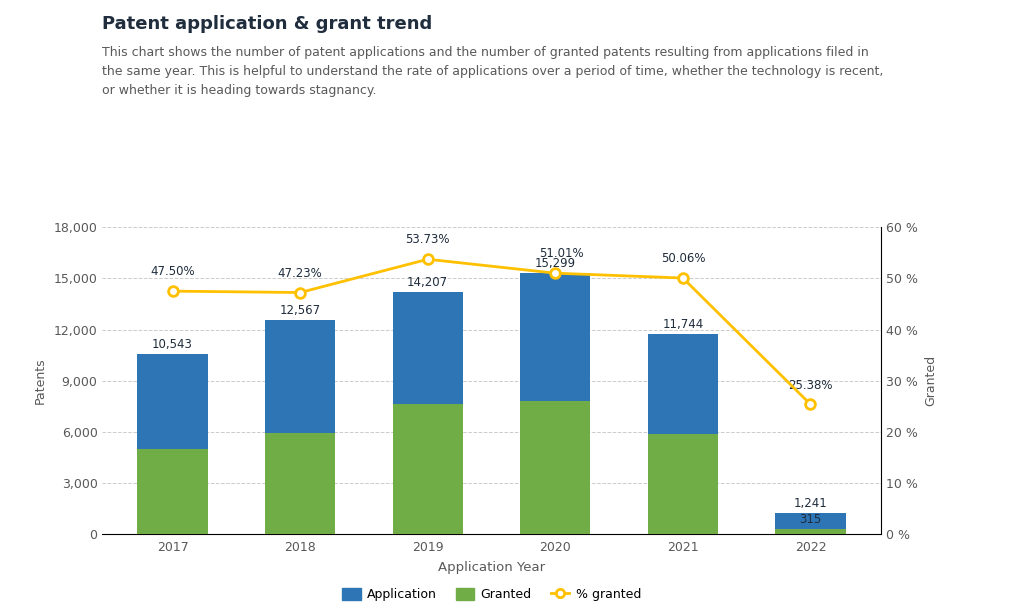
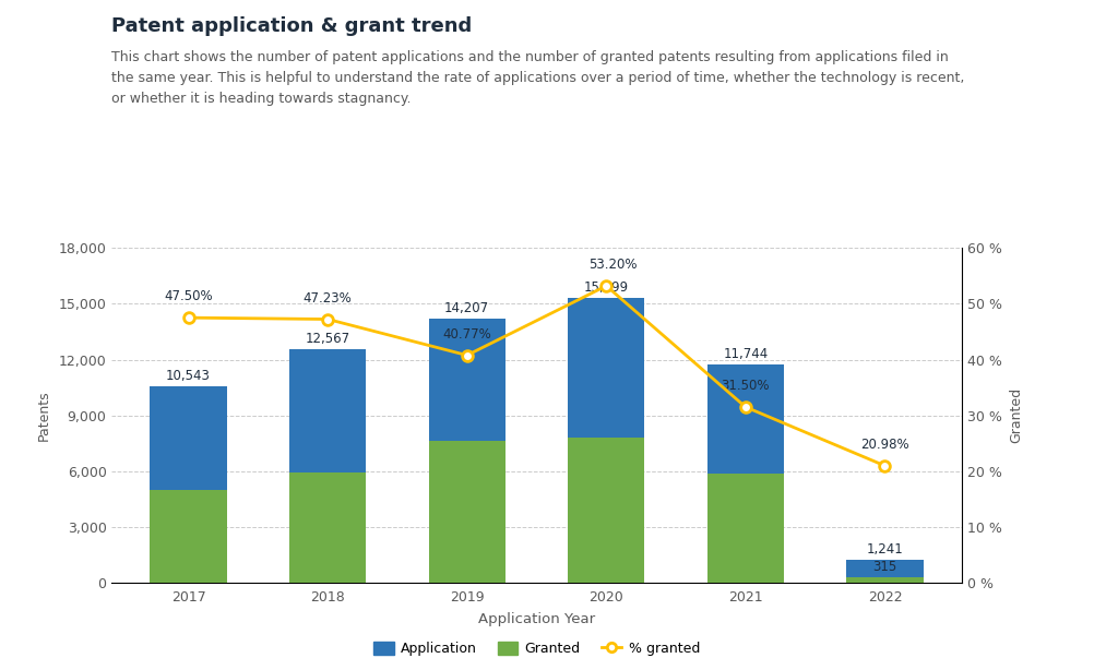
% granted/2019: 53.73% -> 40.77%
% granted/2020: 51.0 % -> 53.2 %
% granted/2021: 50.06% -> 31.50%
% granted/2022: 25.38% -> 20.98%
